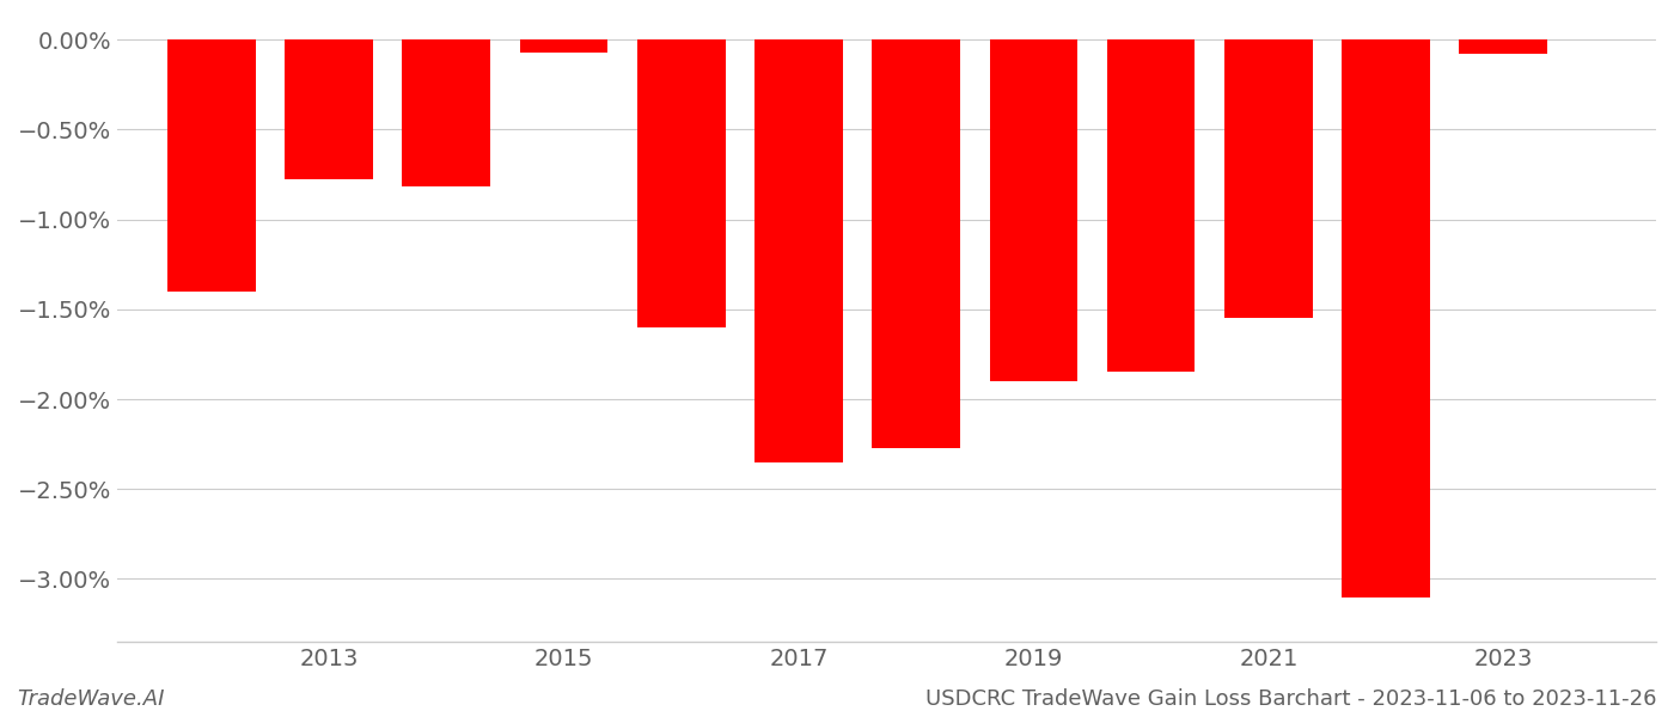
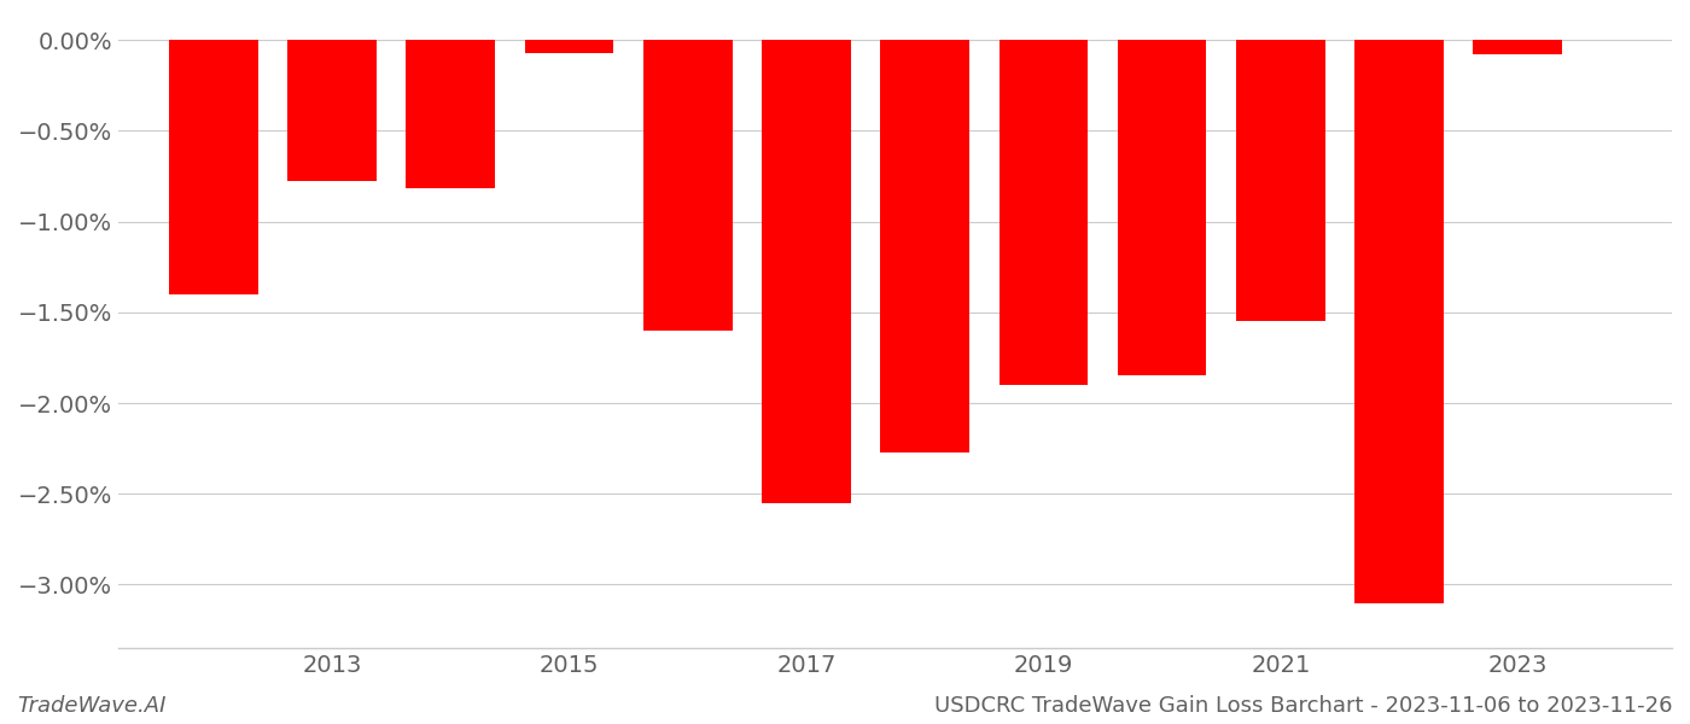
2017: -2.35% -> -2.55%
